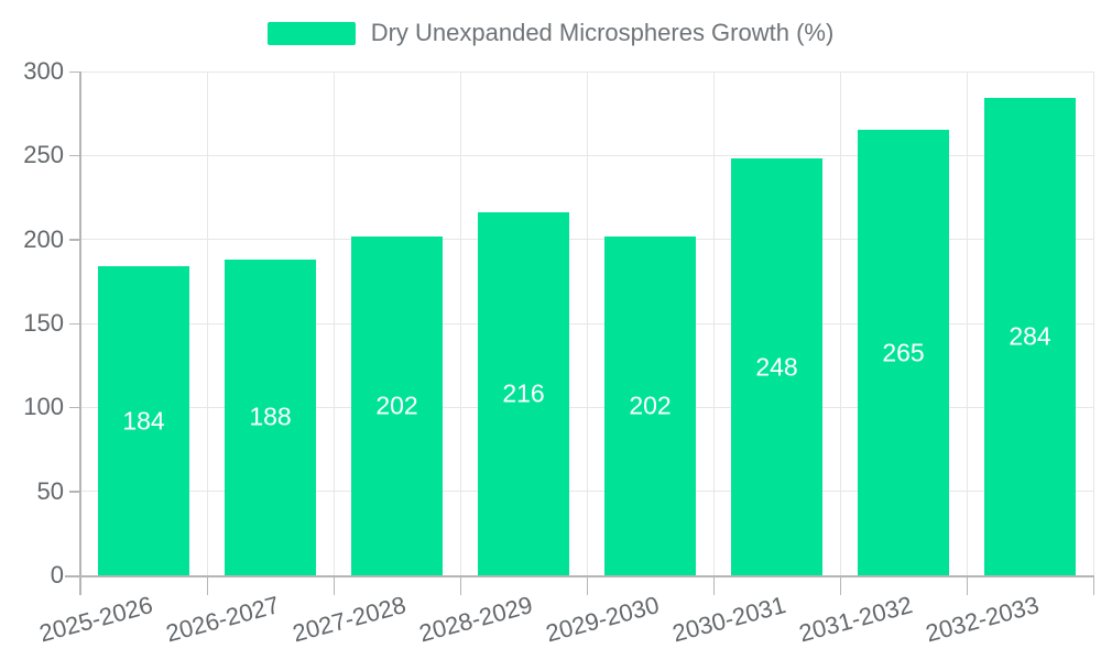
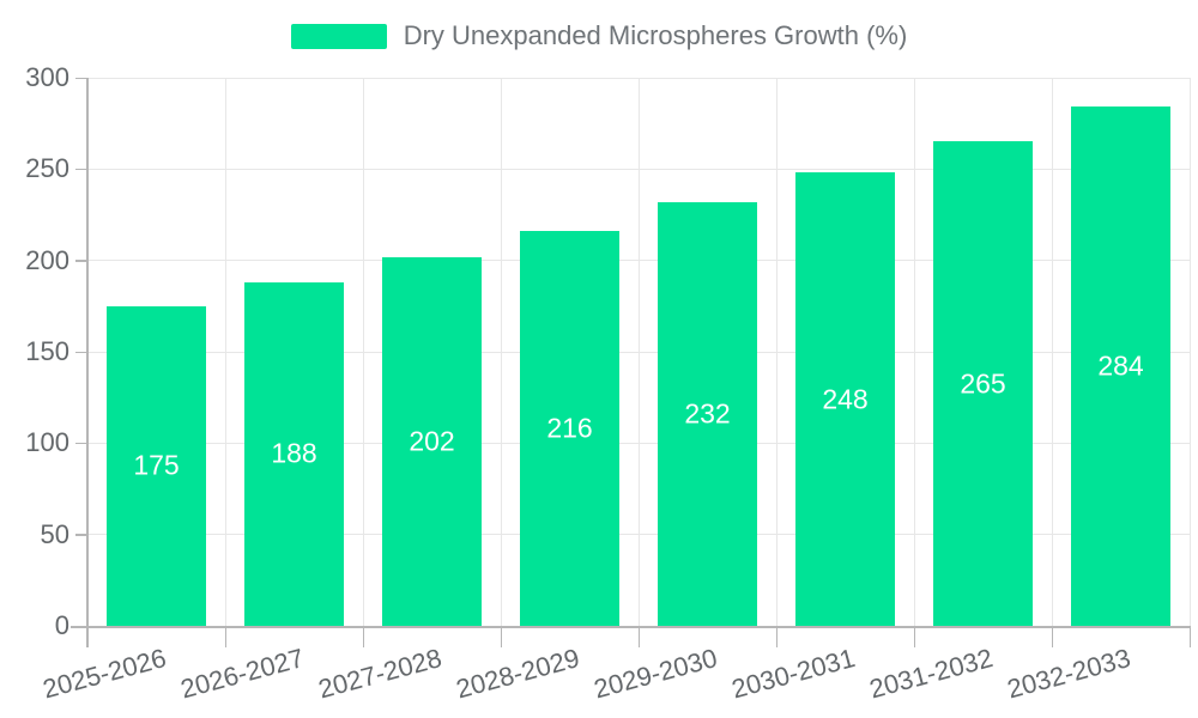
2025-2026: 184 -> 175
2029-2030: 202 -> 232
